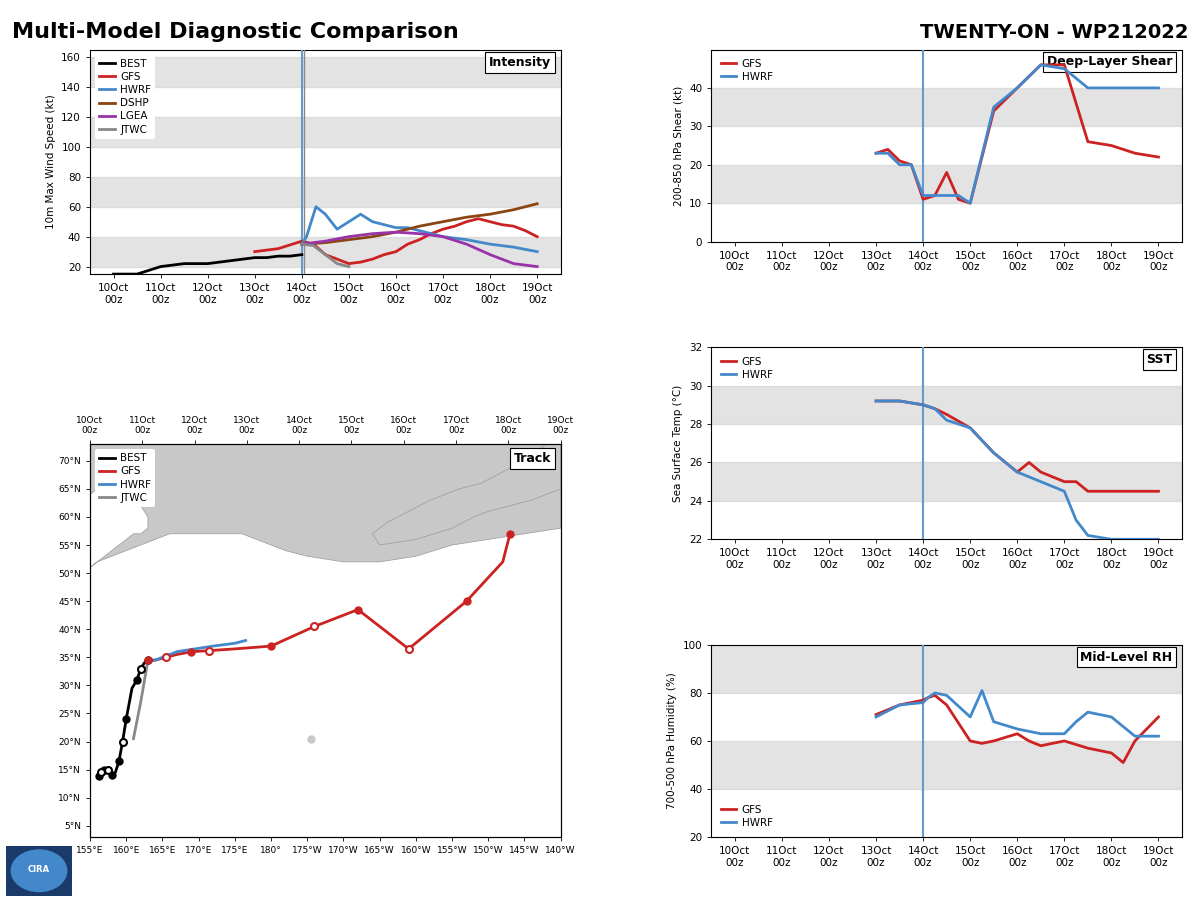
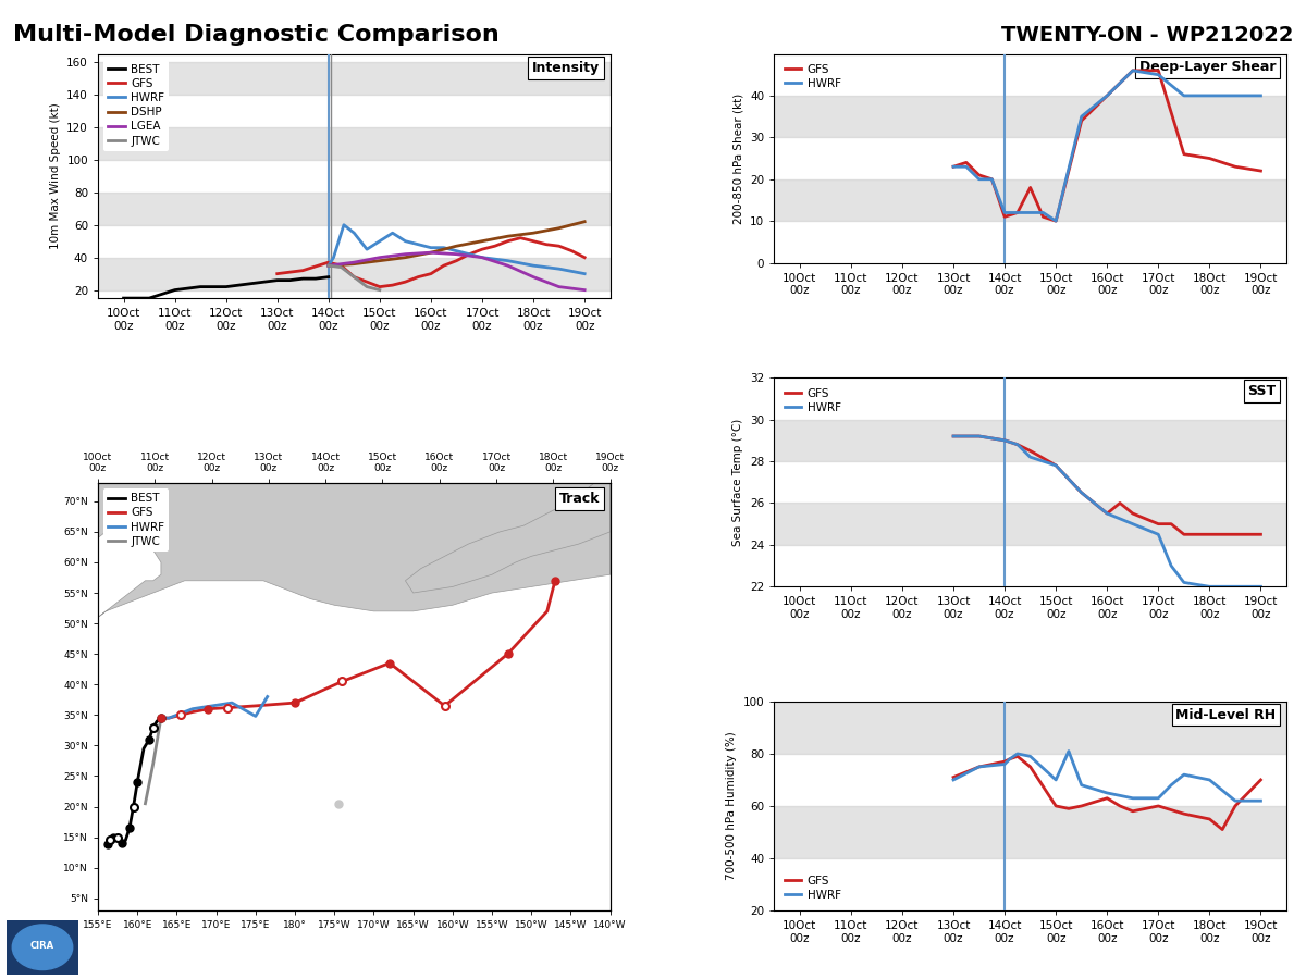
HWRF/175°E: 37.5°N -> 34.8°N
